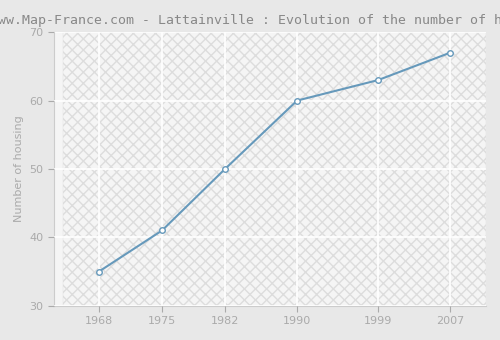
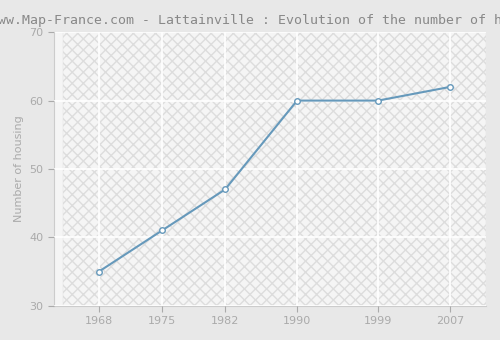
1982: 50 -> 47
1999: 63 -> 60
2007: 67 -> 62
